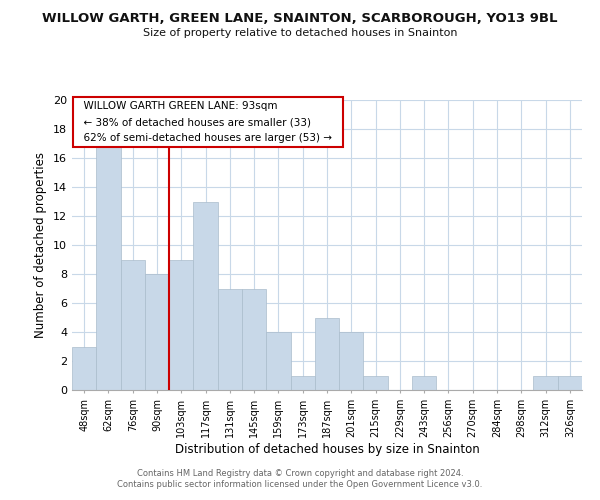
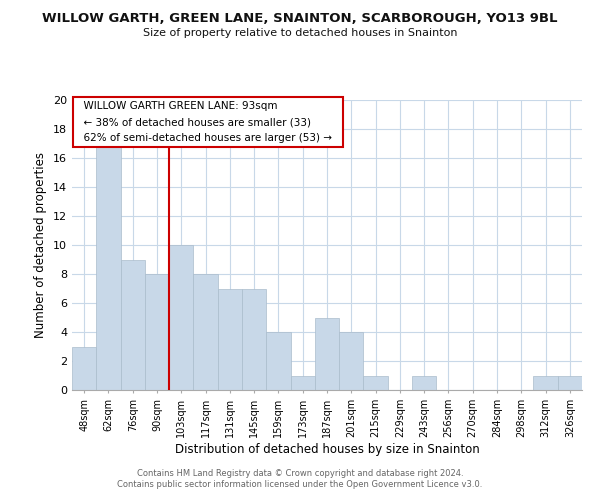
103sqm: 9 -> 10
117sqm: 13 -> 8
